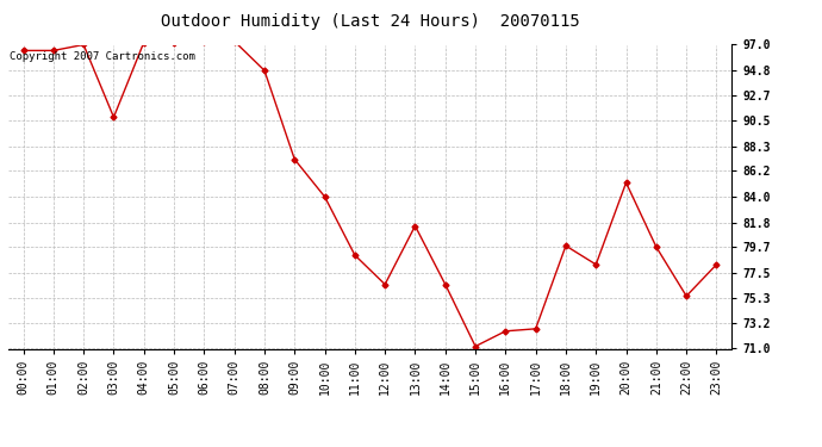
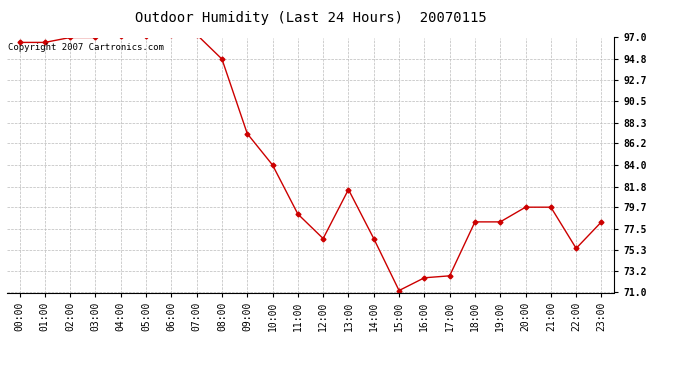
03:00: 90.8 -> 97.0
18:00: 79.8 -> 78.2
20:00: 85.2 -> 79.7
